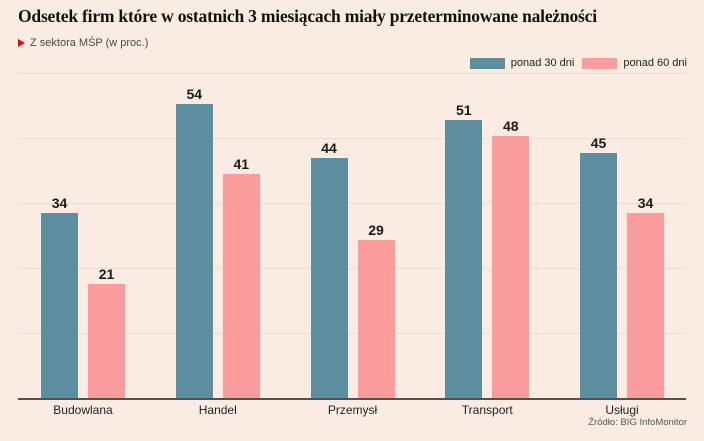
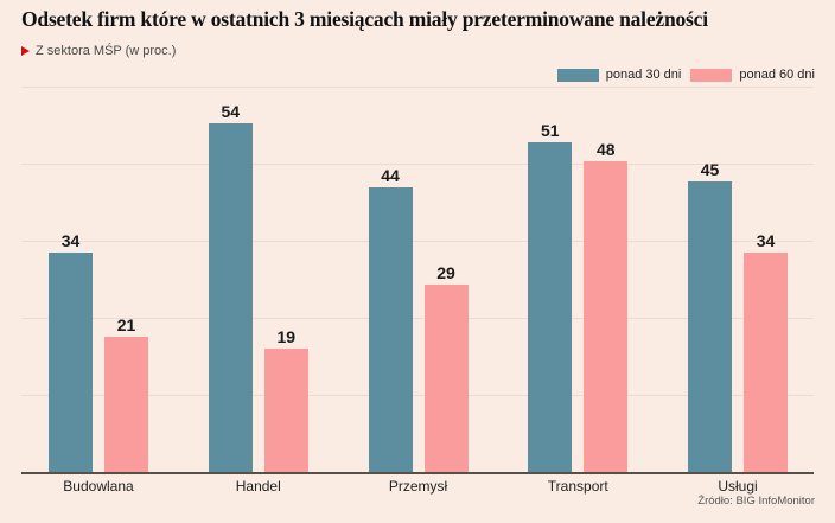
ponad 60 dni/Handel: 41 -> 19
